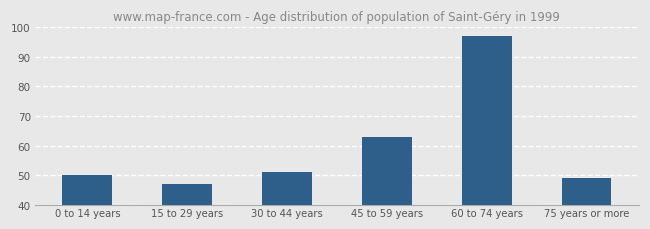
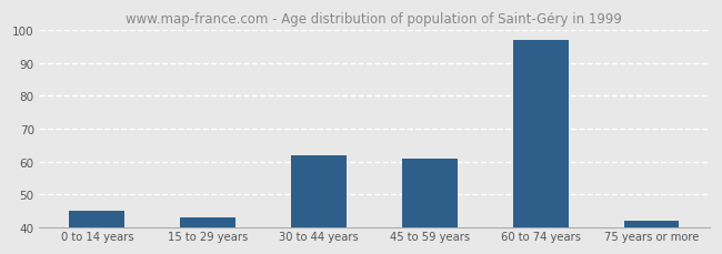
0 to 14 years: 50 -> 45
15 to 29 years: 47 -> 43
30 to 44 years: 51 -> 62
45 to 59 years: 63 -> 61
75 years or more: 49 -> 42
